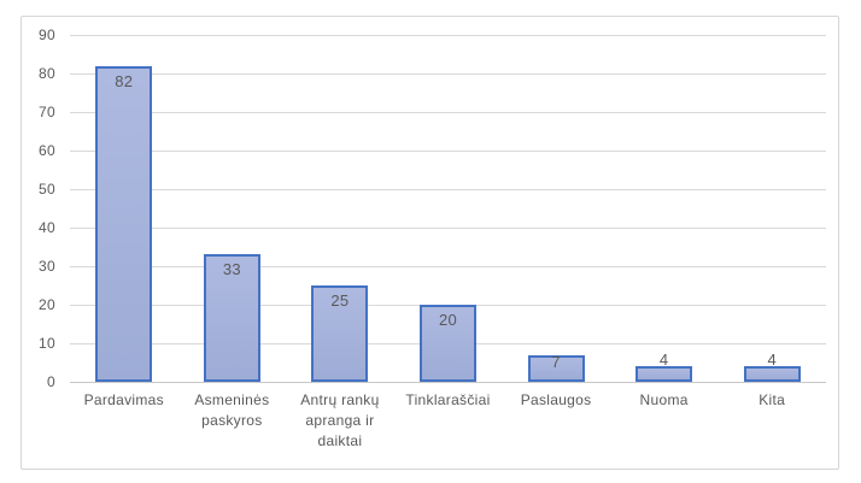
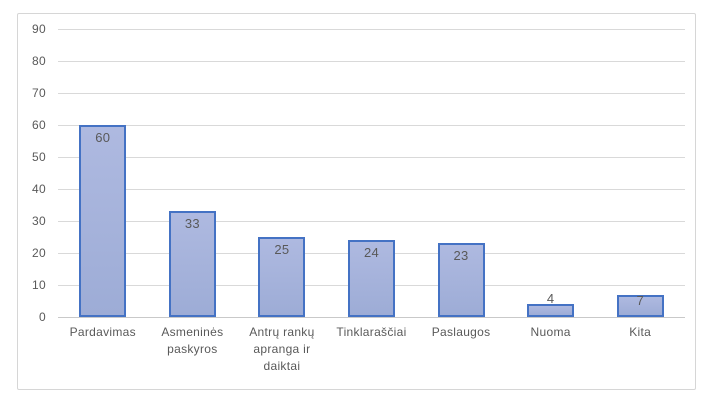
Pardavimas: 82 -> 60
Tinklaraščiai: 20 -> 24
Paslaugos: 7 -> 23
Kita: 4 -> 7
